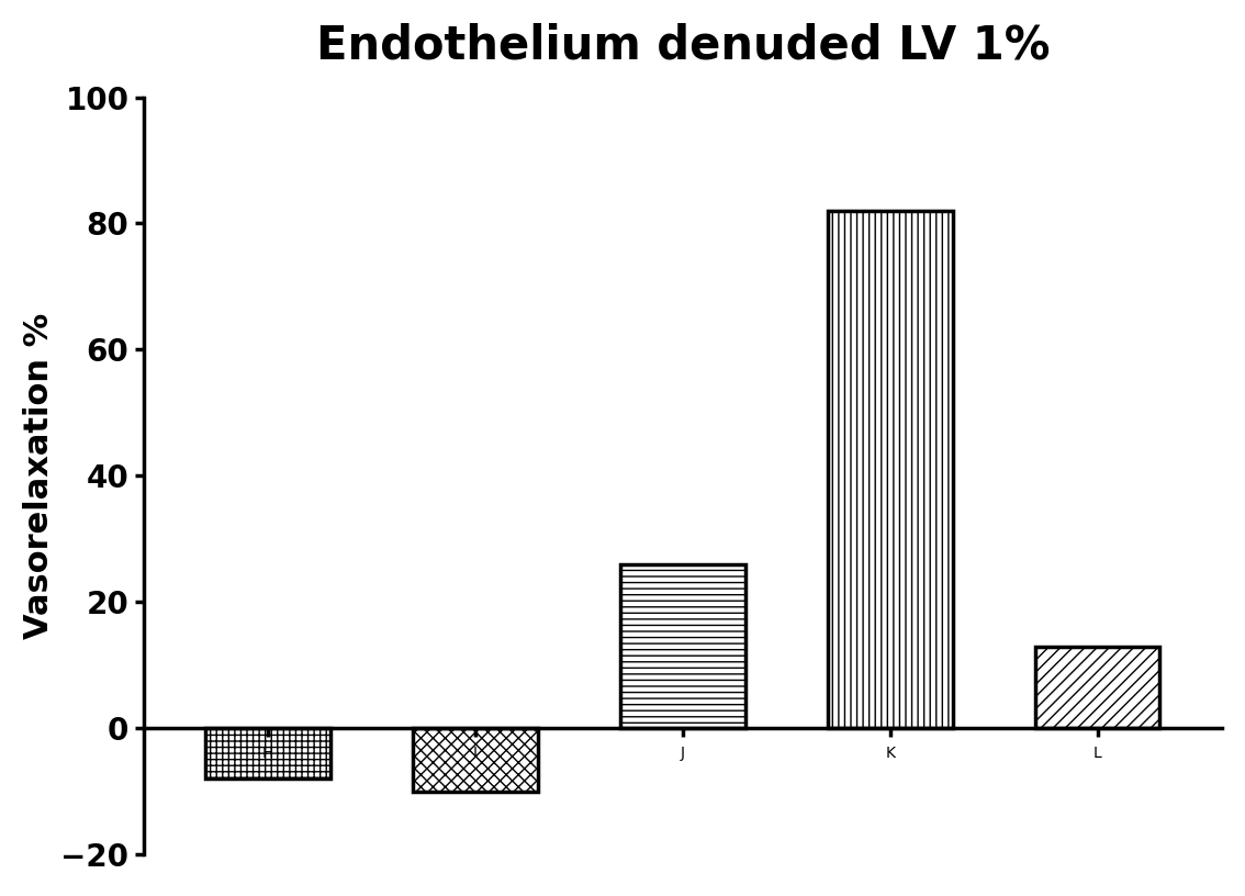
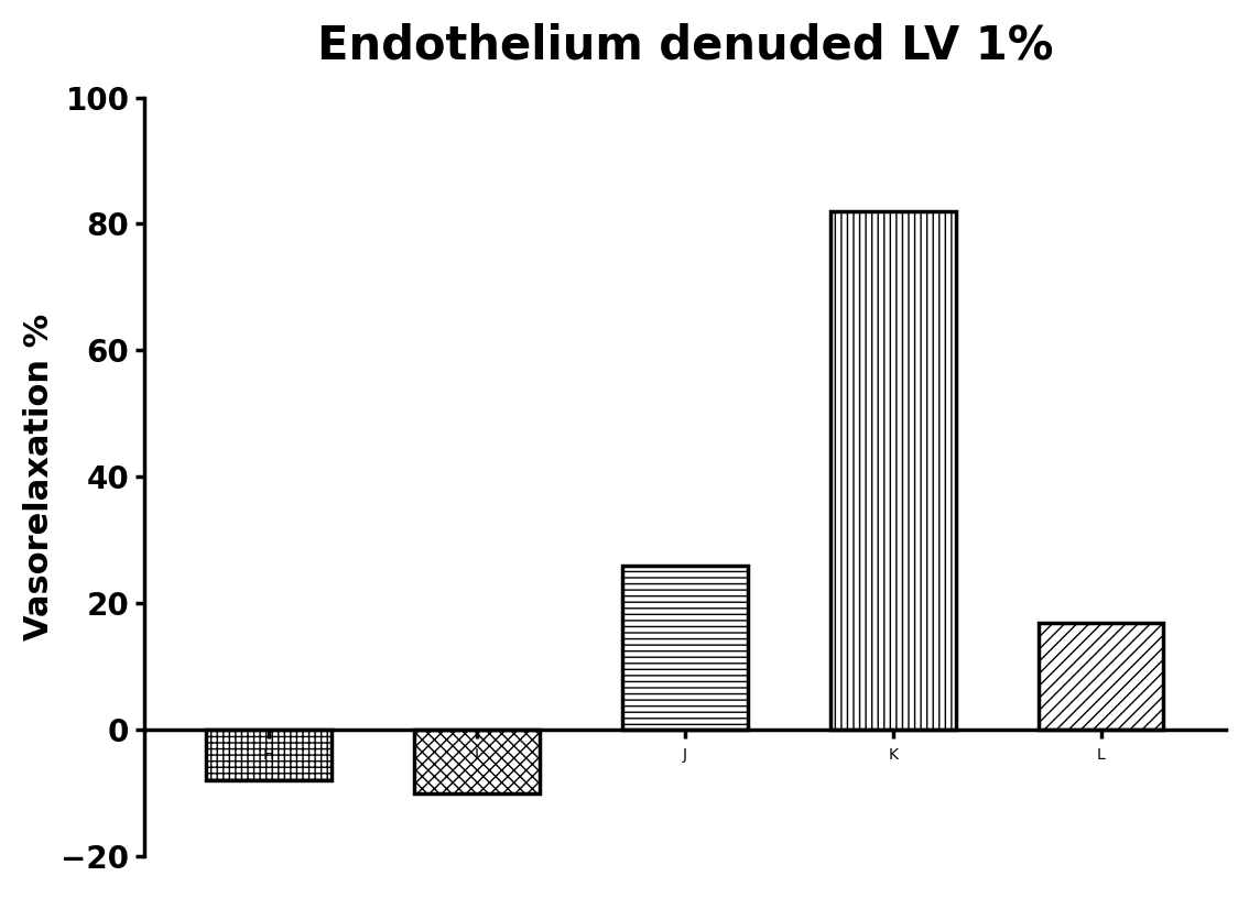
L: 13 -> 17
